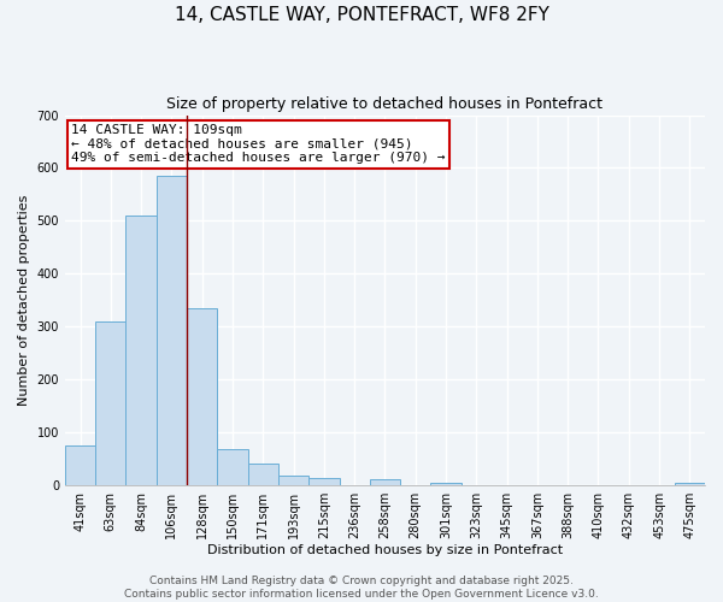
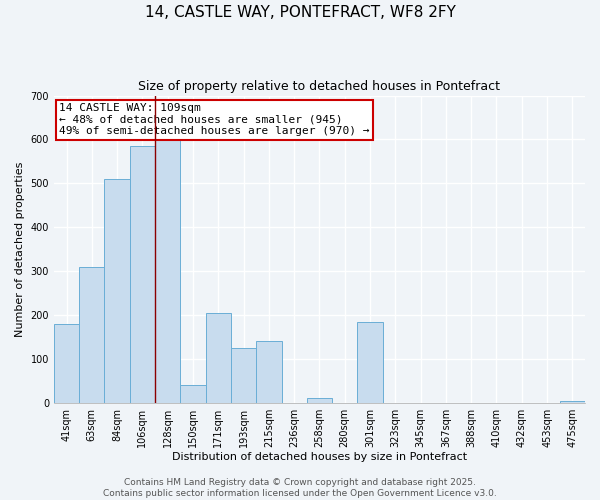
41sqm: 75 -> 180
128sqm: 335 -> 600
150sqm: 68 -> 40
171sqm: 40 -> 205
193sqm: 18 -> 125
215sqm: 12 -> 140
301sqm: 5 -> 185
